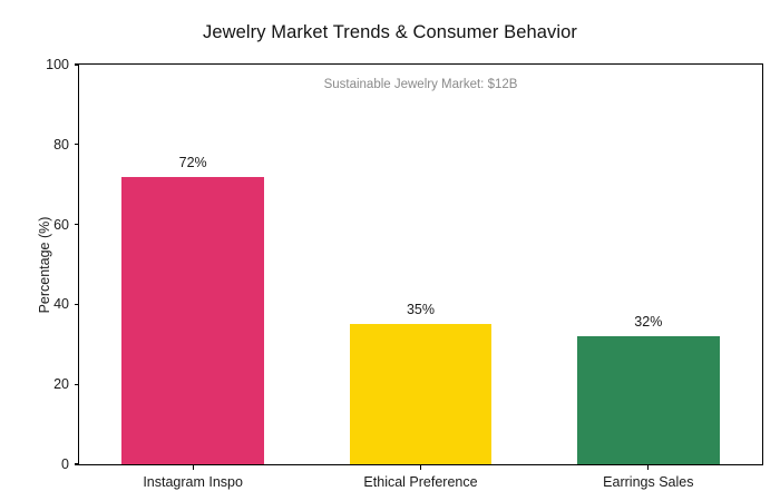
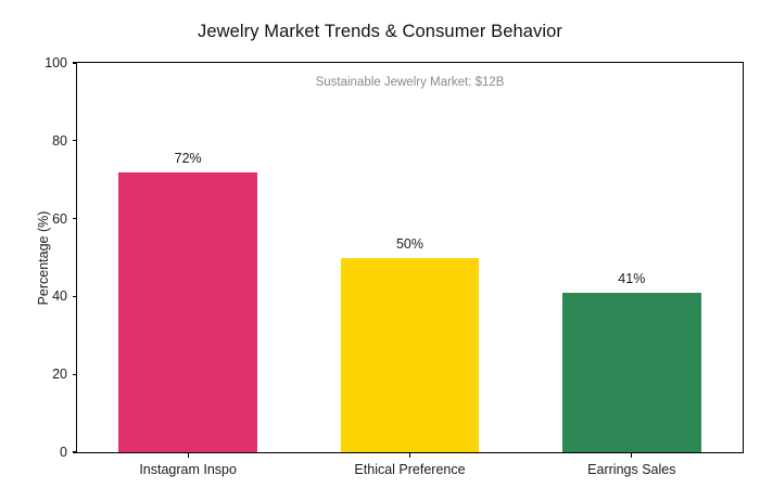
Ethical Preference: 35% -> 50%
Earrings Sales: 32% -> 41%
